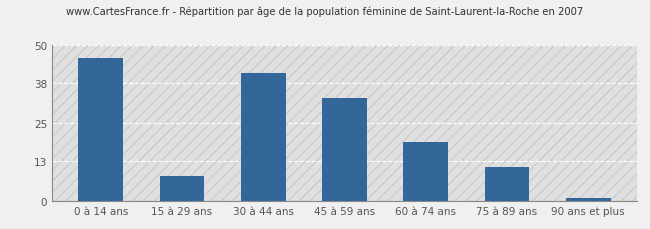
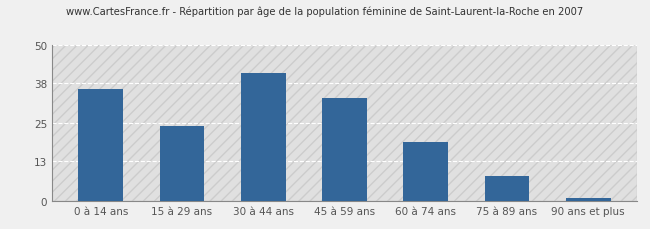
0 à 14 ans: 46 -> 36
15 à 29 ans: 8 -> 24
75 à 89 ans: 11 -> 8
